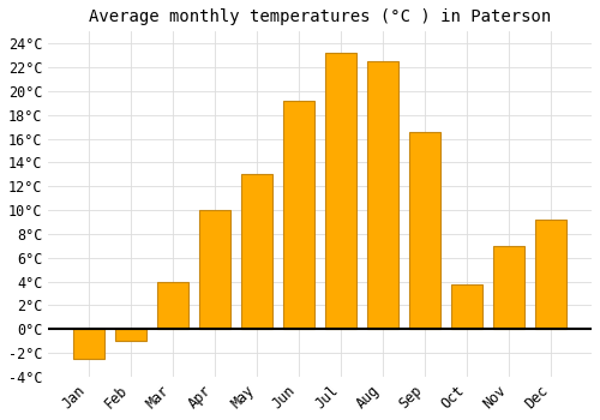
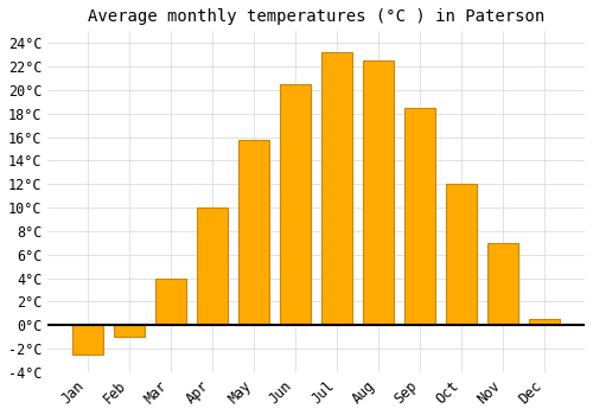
May: 13.0°C -> 15.8°C
Jun: 19.2°C -> 20.5°C
Sep: 16.6°C -> 18.5°C
Oct: 3.8°C -> 12.0°C
Dec: 9.2°C -> 0.5°C
